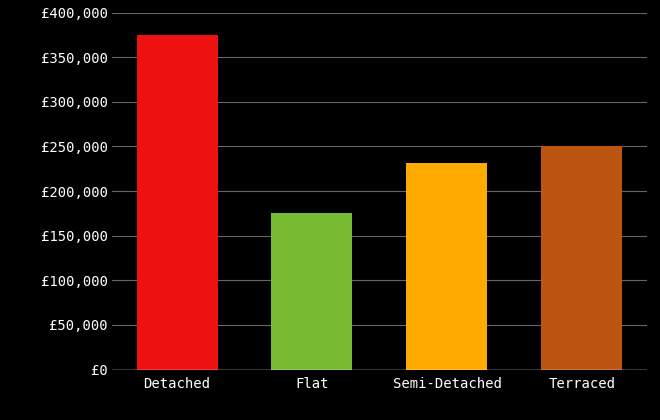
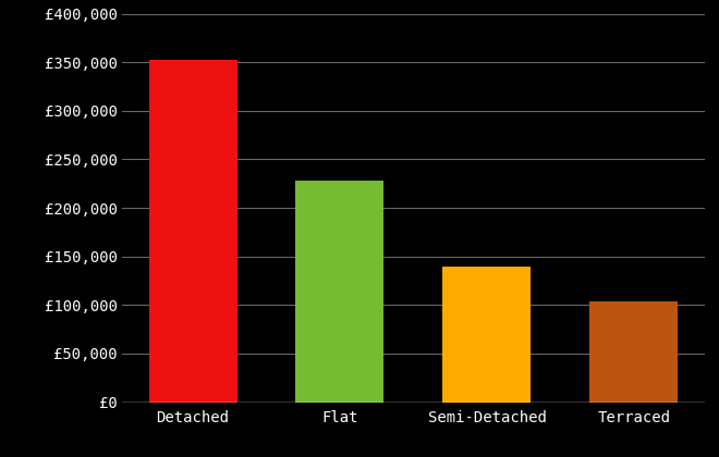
Detached: £375,000 -> £352,000
Flat: £175,000 -> £228,000
Semi-Detached: £232,000 -> £140,000
Terraced: £250,000 -> £104,000
